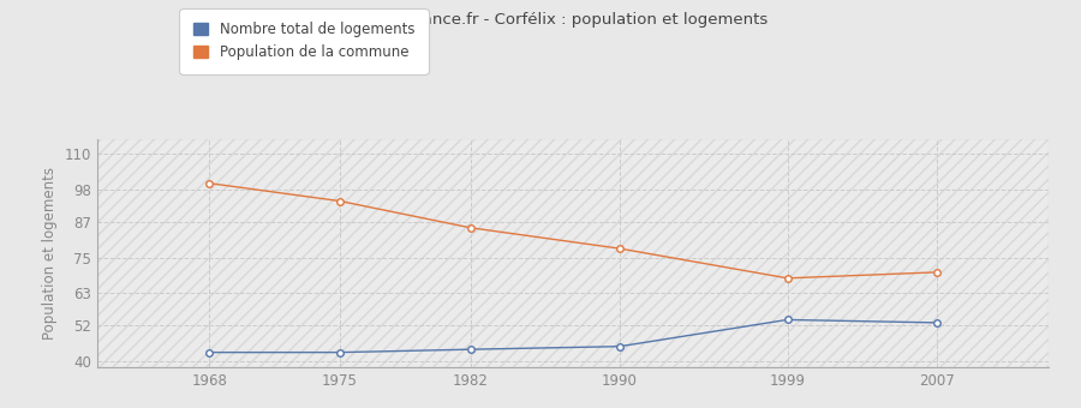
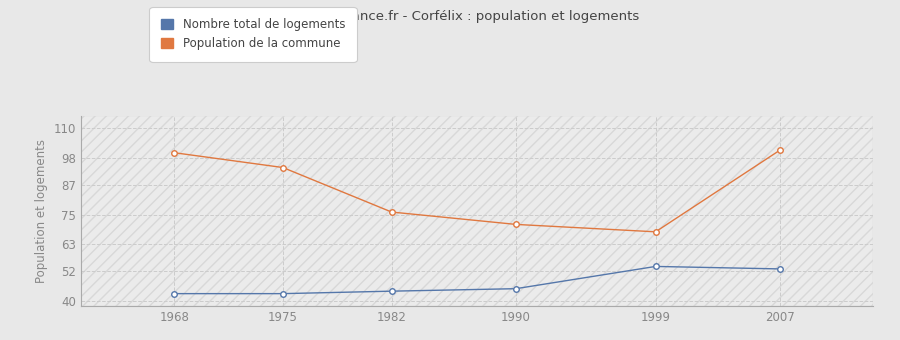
Population de la commune/1982: 85 -> 76
Population de la commune/1990: 78 -> 71
Population de la commune/2007: 70 -> 101
